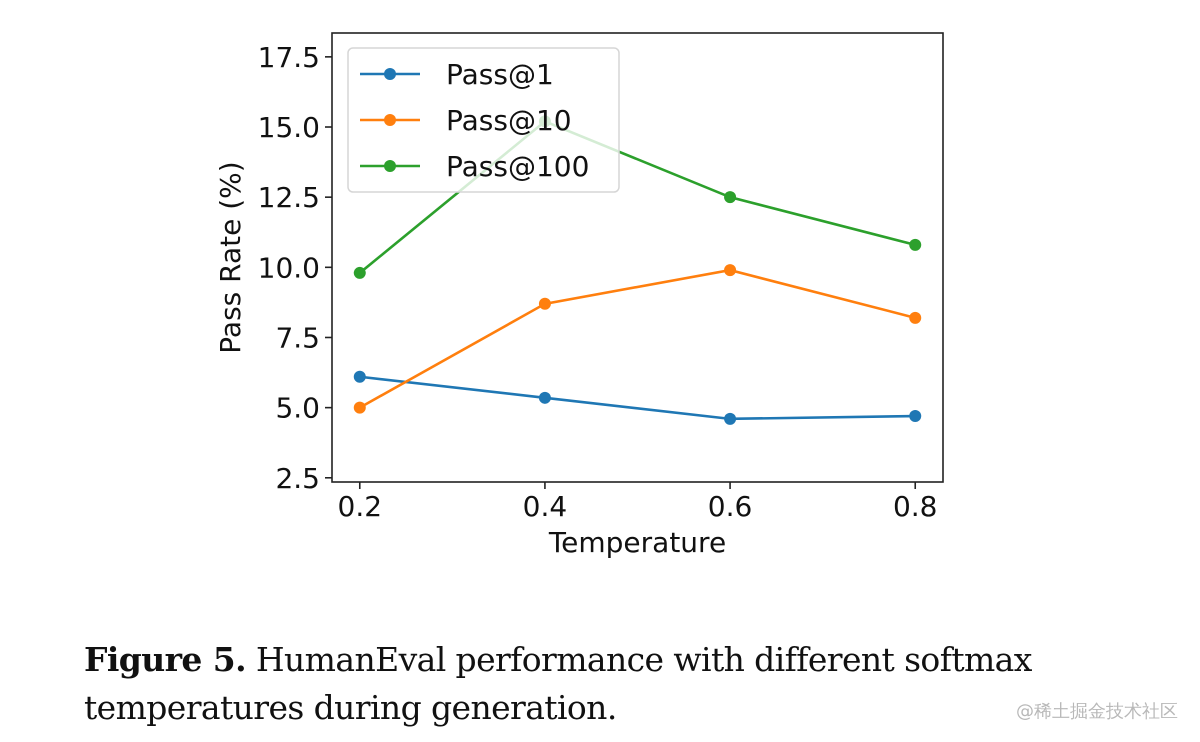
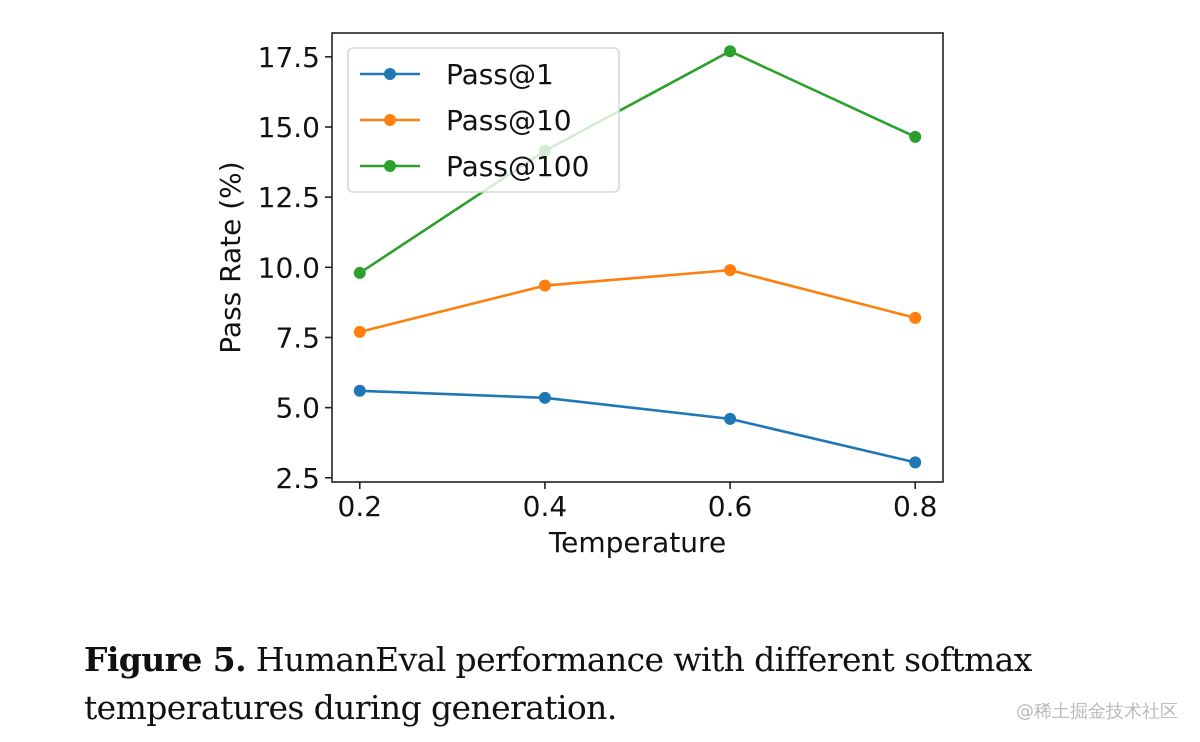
Pass@1/0.2: 6.1 -> 5.6
Pass@10/0.2: 5.0 -> 7.7
Pass@10/0.4: 8.7 -> 9.3
Pass@100/0.4: 15.2 -> 14.2
Pass@100/0.6: 12.5 -> 17.7
Pass@1/0.8: 4.7 -> 3.0
Pass@100/0.8: 10.8 -> 14.7
